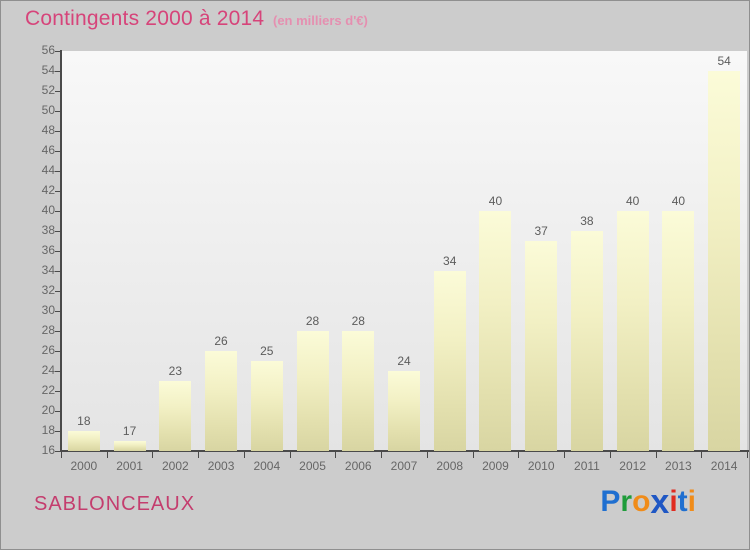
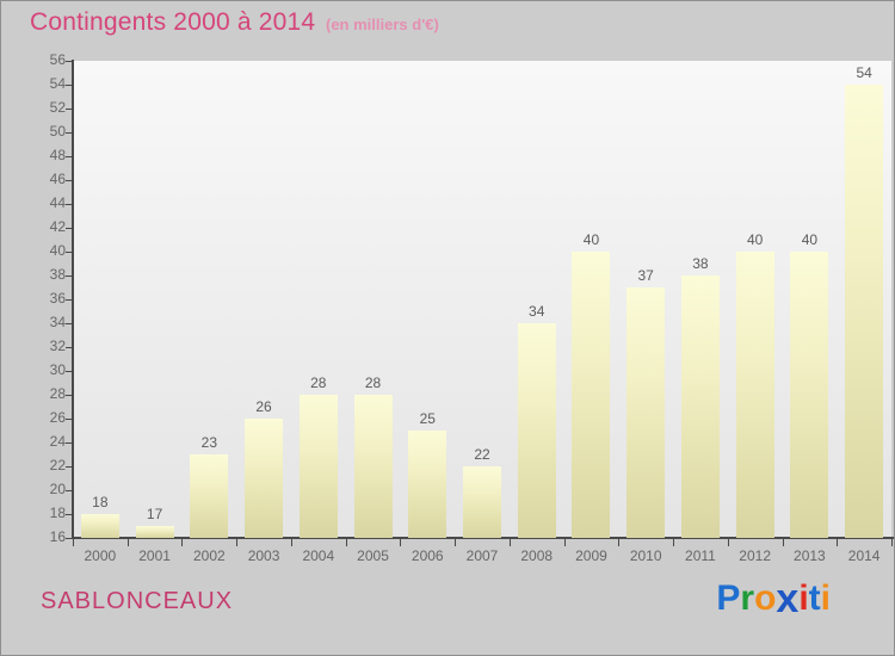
2004: 25 -> 28
2006: 28 -> 25
2007: 24 -> 22
